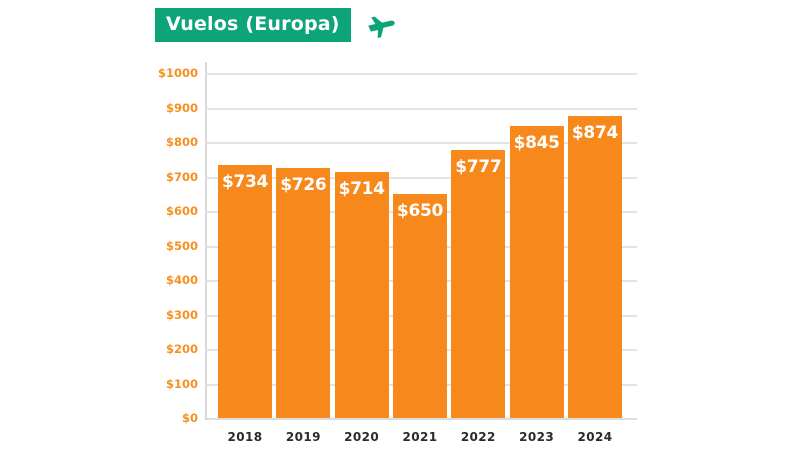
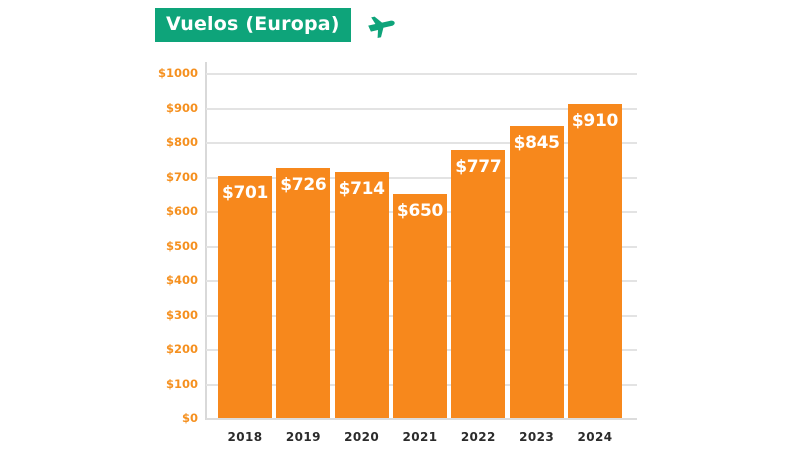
2018: $734 -> $701
2024: $874 -> $910
